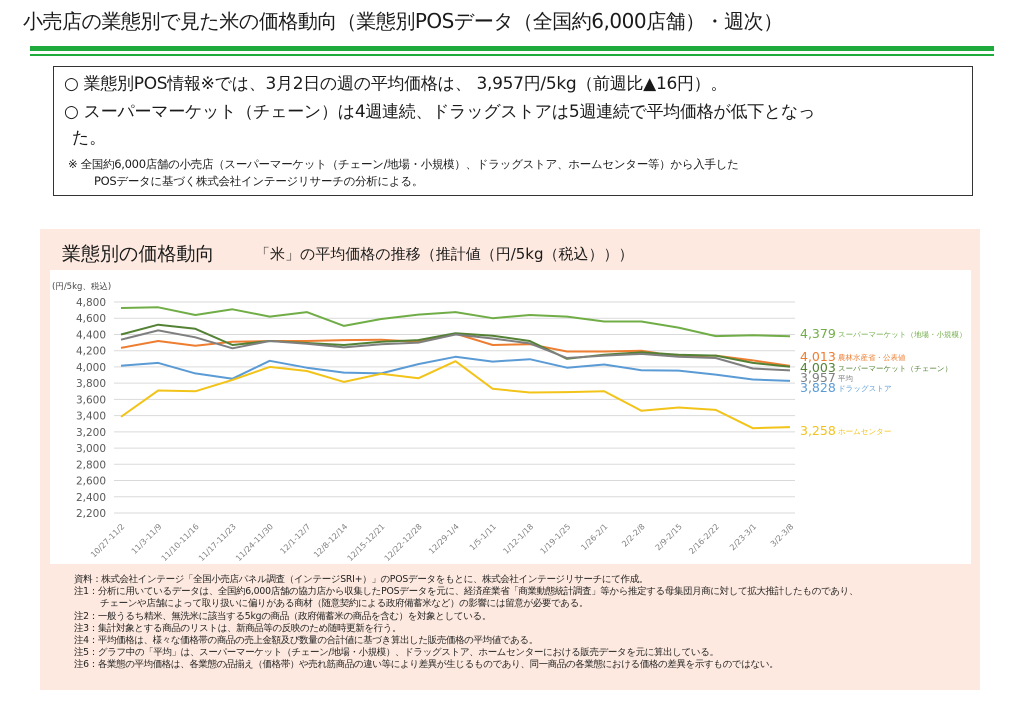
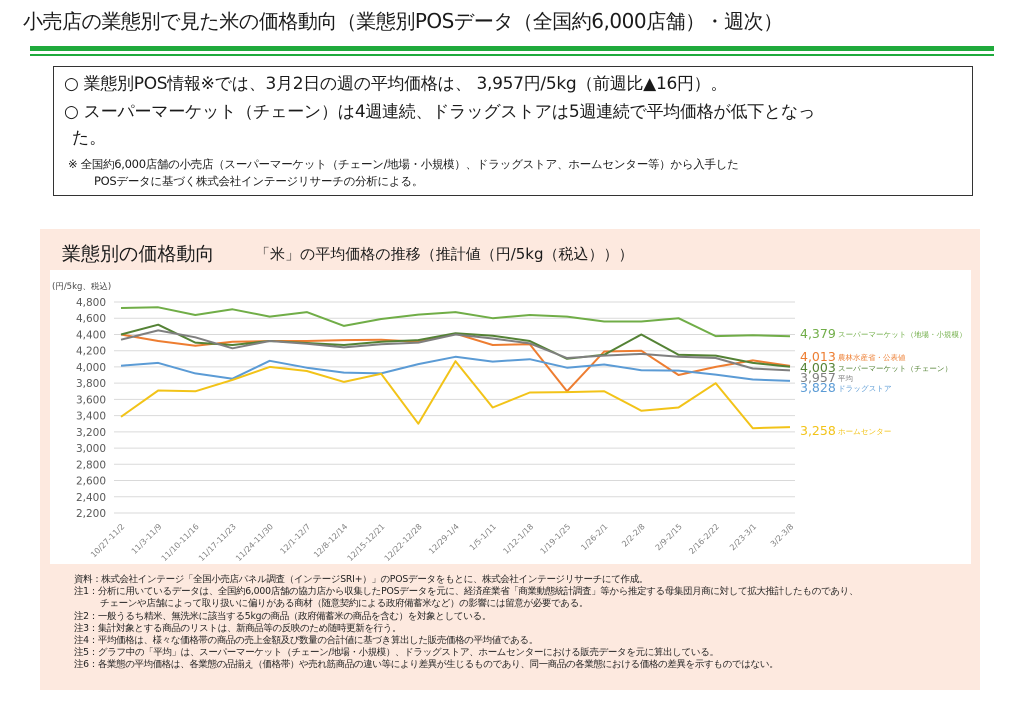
農林水産省・公表値/10/27-11/2: 4200 -> 4400
スーパーマーケット（チェーン）/11/10-11/16: 4500 -> 4300
ホームセンター/12/22-12/28: 3900 -> 3300
ホームセンター/1/5-1/11: 3700 -> 3500
農林水産省・公表値/1/19-1/25: 4200 -> 3700
スーパーマーケット（チェーン）/2/2-2/8: 4200 -> 4400
スーパーマーケット（地場・小規模）/2/9-2/15: 4500 -> 4600
農林水産省・公表値/2/9-2/15: 4100 -> 3900
農林水産省・公表値/2/16-2/22: 4100 -> 4000
ホームセンター/2/16-2/22: 3500 -> 3800
